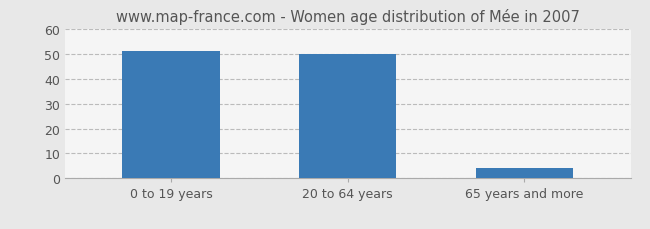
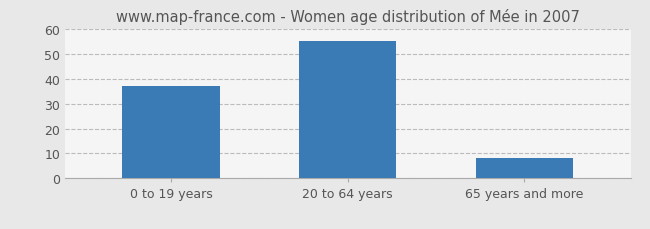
0 to 19 years: 51 -> 37
20 to 64 years: 50 -> 55
65 years and more: 4 -> 8
